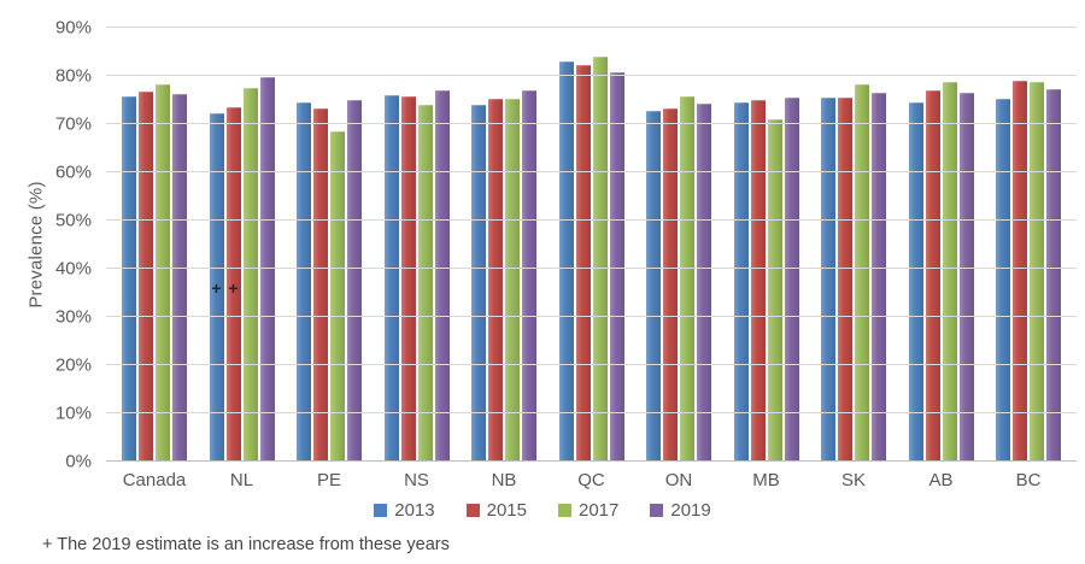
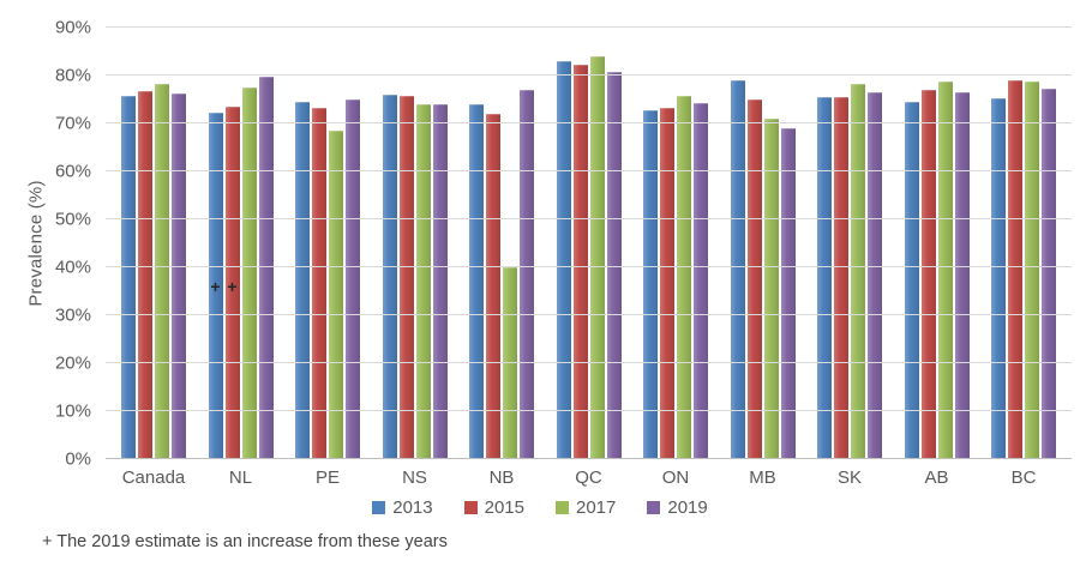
2019/NS: 77% -> 74%
2015/NB: 75% -> 72%
2017/NB: 75% -> 40%
2013/MB: 75% -> 79%
2019/MB: 76% -> 69%
